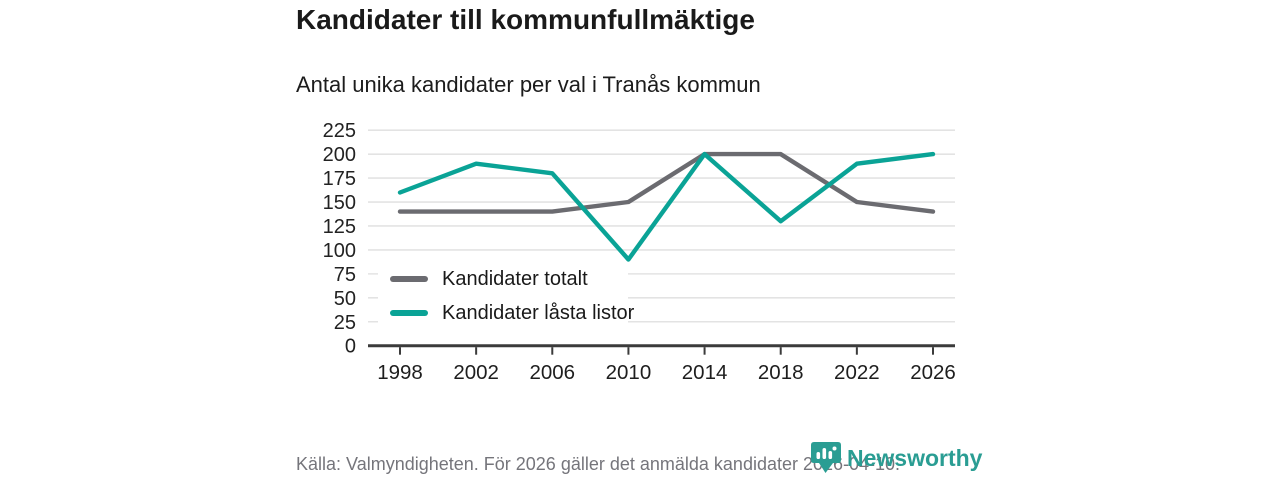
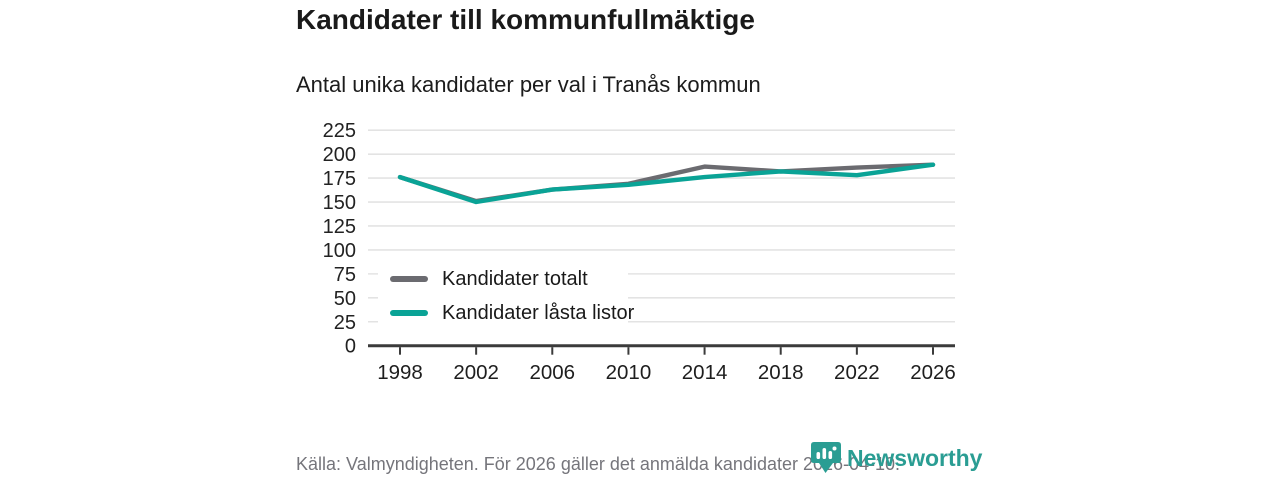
Kandidater totalt/1998: 140 -> 180
Kandidater låsta listor/1998: 160 -> 180
Kandidater totalt/2002: 140 -> 150
Kandidater låsta listor/2002: 190 -> 150
Kandidater totalt/2006: 140 -> 160
Kandidater låsta listor/2006: 180 -> 160
Kandidater totalt/2010: 150 -> 170
Kandidater låsta listor/2010: 90 -> 170
Kandidater totalt/2014: 200 -> 190
Kandidater låsta listor/2014: 200 -> 180
Kandidater totalt/2018: 200 -> 180
Kandidater låsta listor/2018: 130 -> 180
Kandidater totalt/2022: 150 -> 190
Kandidater låsta listor/2022: 190 -> 180
Kandidater totalt/2026: 140 -> 190
Kandidater låsta listor/2026: 200 -> 190
